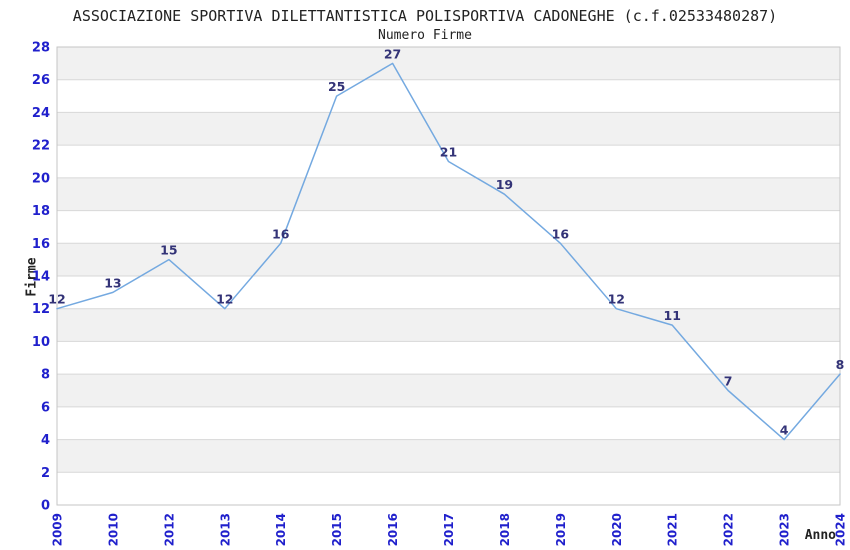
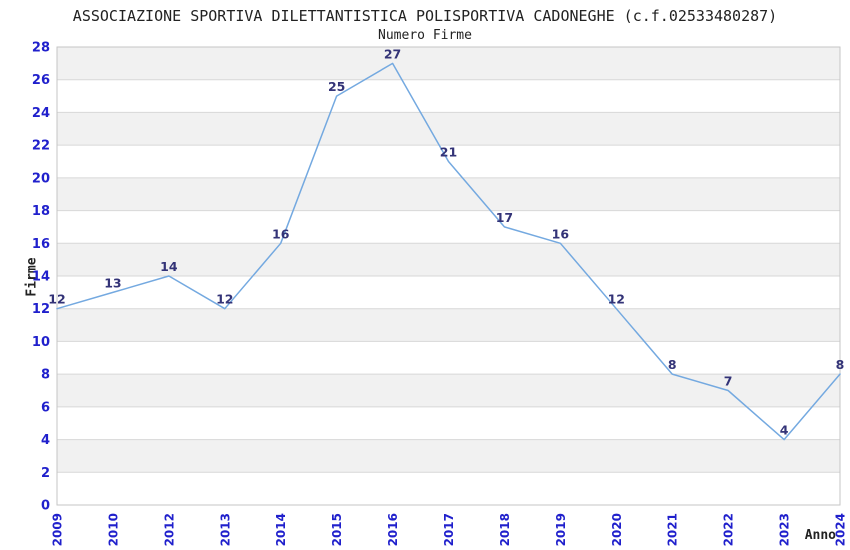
2012: 15 -> 14
2018: 19 -> 17
2021: 11 -> 8
